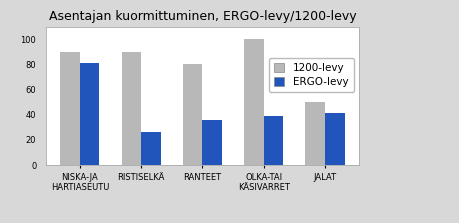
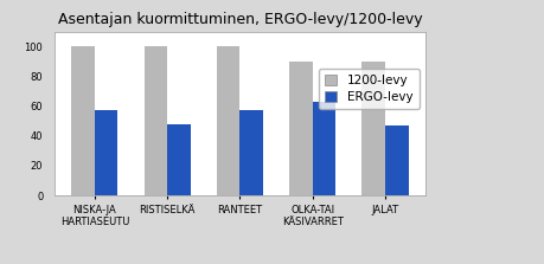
1200-levy/NISKA-JA HARTIASEUTU: 90 -> 100
ERGO-levy/NISKA-JA HARTIASEUTU: 81 -> 57
1200-levy/RISTISELKÄ: 90 -> 100
ERGO-levy/RISTISELKÄ: 26 -> 48
1200-levy/RANTEET: 80 -> 100
ERGO-levy/RANTEET: 36 -> 57
1200-levy/OLKA-TAI KÄSIVARRET: 100 -> 90
ERGO-levy/OLKA-TAI KÄSIVARRET: 39 -> 63
1200-levy/JALAT: 50 -> 90
ERGO-levy/JALAT: 41 -> 47
